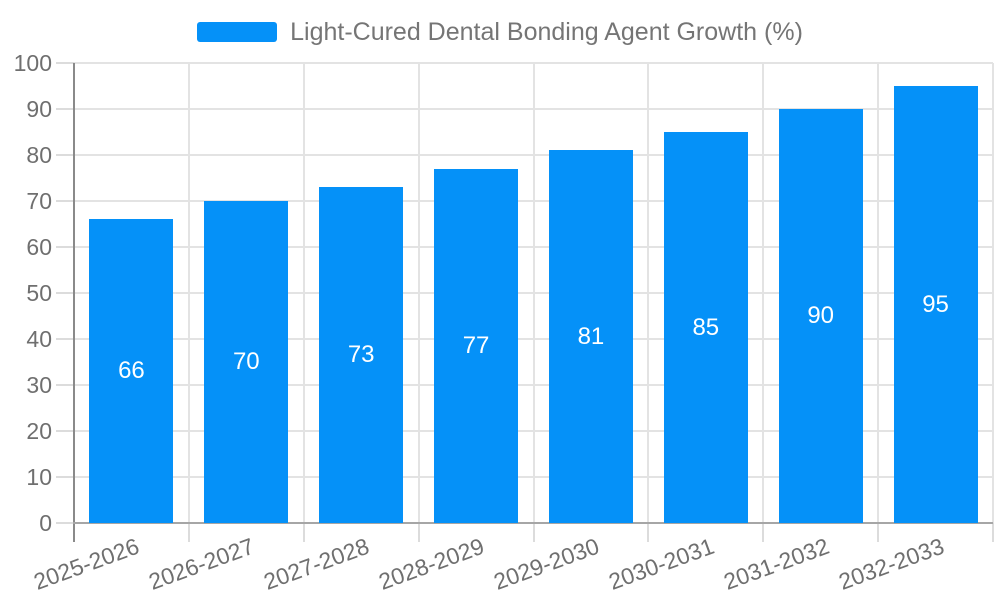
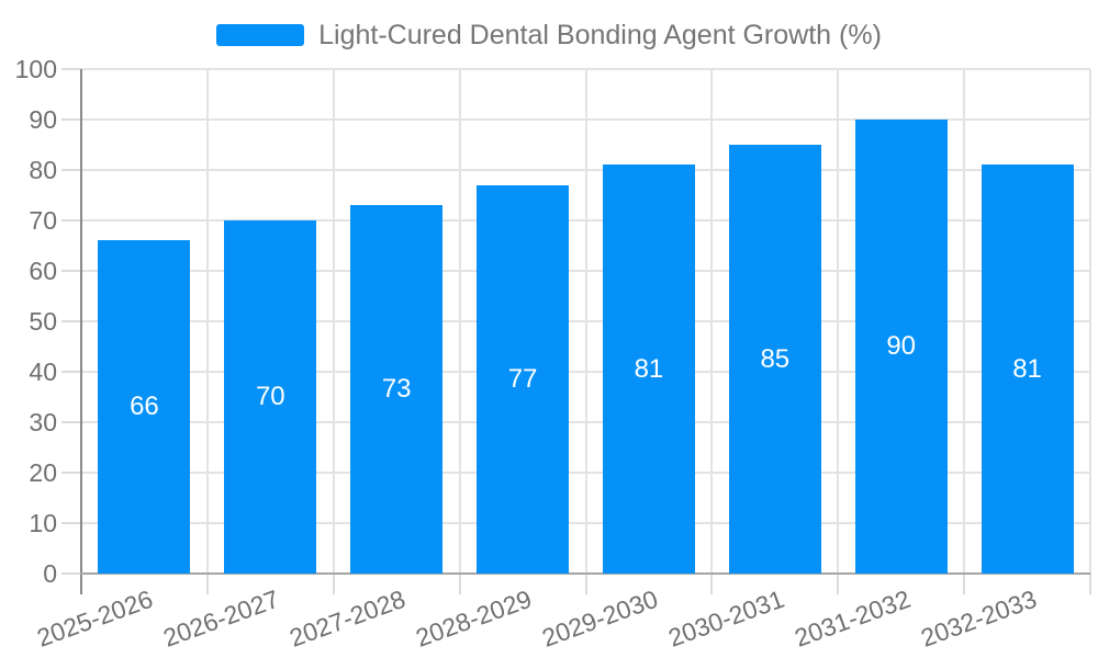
2032-2033: 95 -> 81
